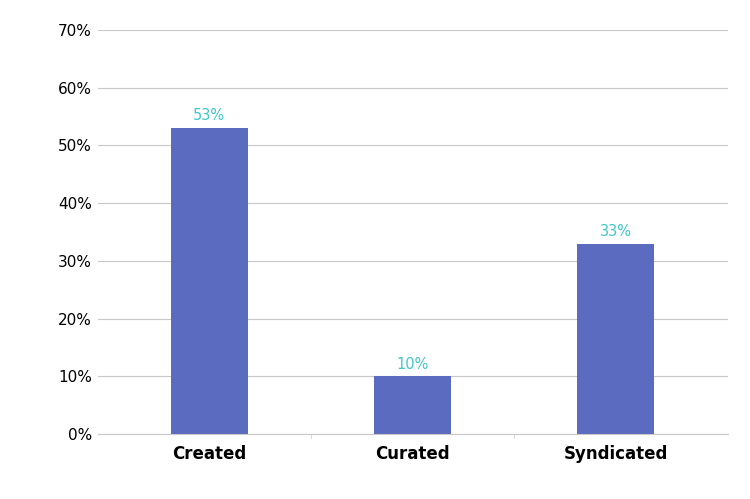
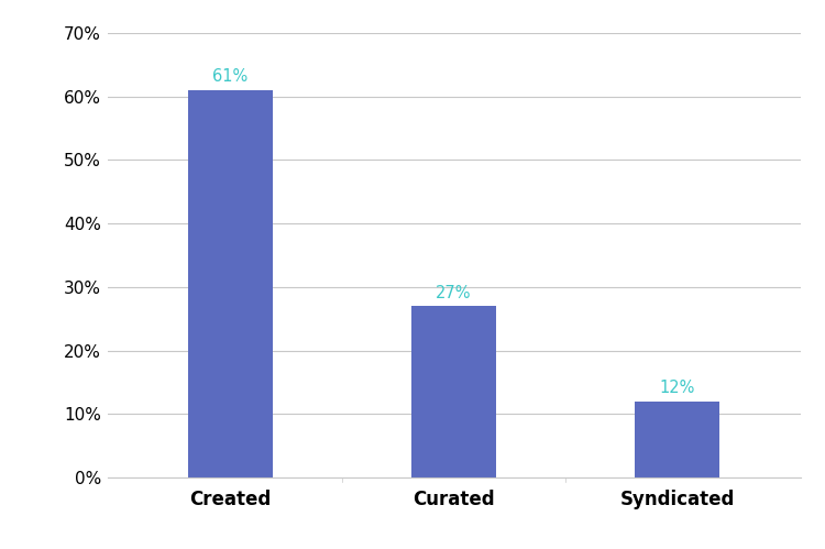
Created: 53% -> 61%
Curated: 10% -> 27%
Syndicated: 33% -> 12%
